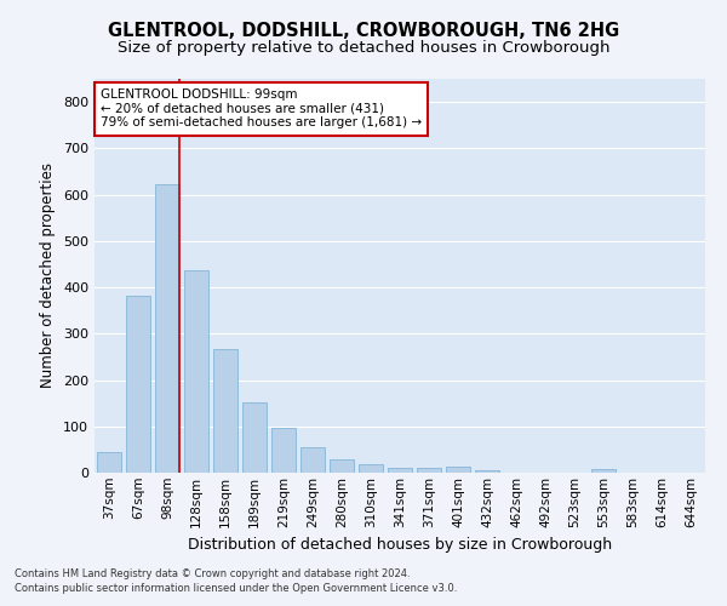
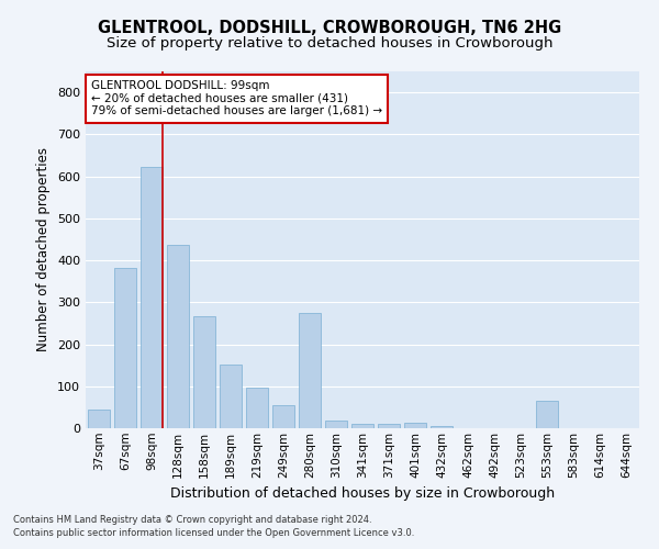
280sqm: 30 -> 275
553sqm: 8 -> 65
